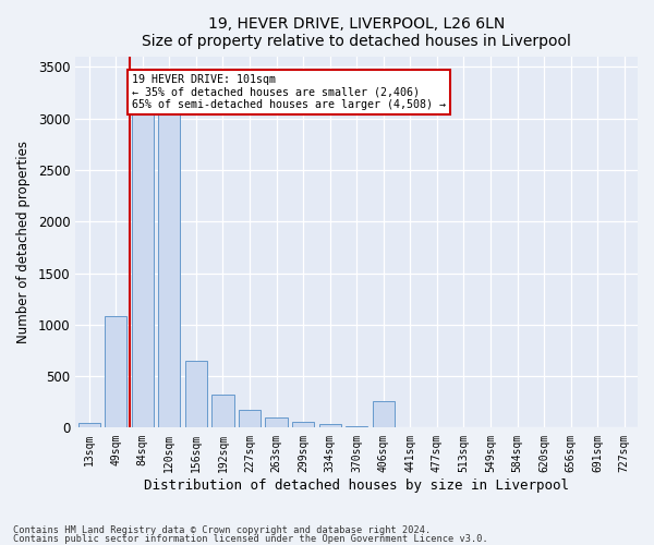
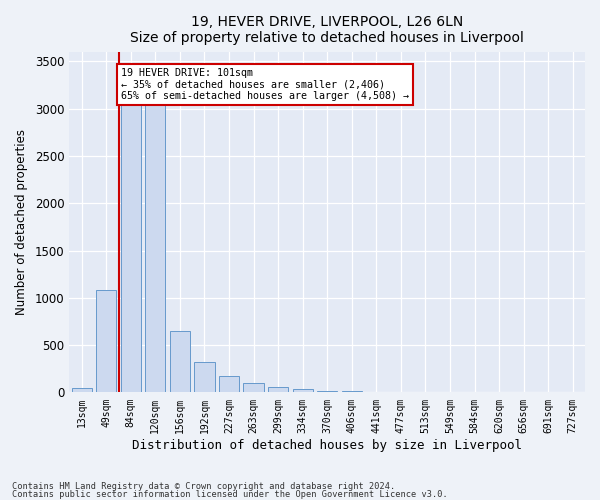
406sqm: 260 -> 10
